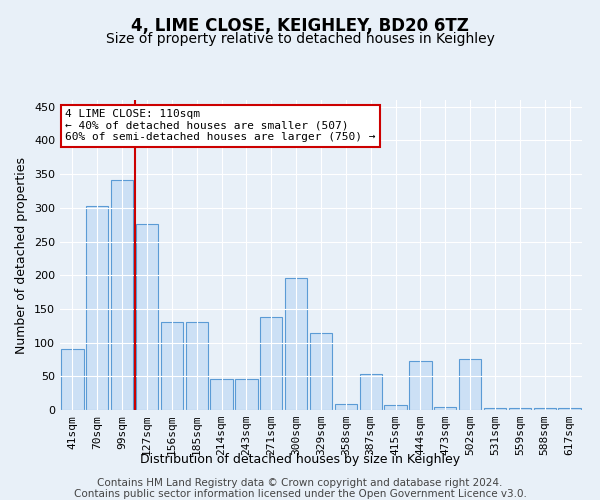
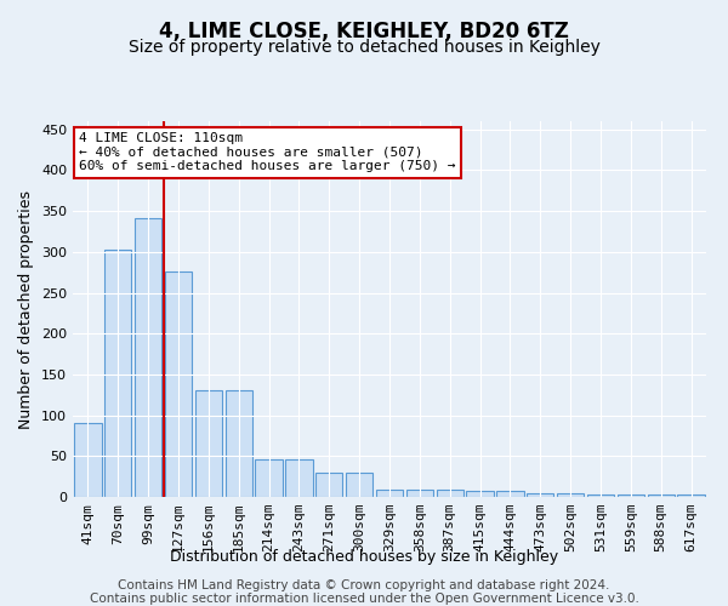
271sqm: 138 -> 30
300sqm: 196 -> 30
329sqm: 114 -> 9
387sqm: 54 -> 9
444sqm: 72 -> 7
502sqm: 76 -> 5
